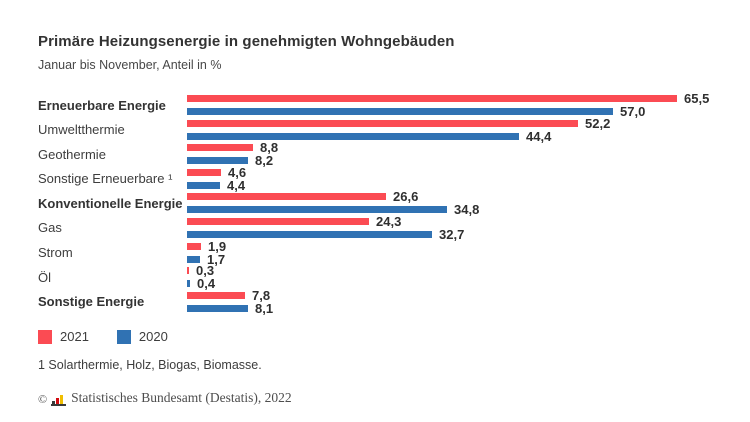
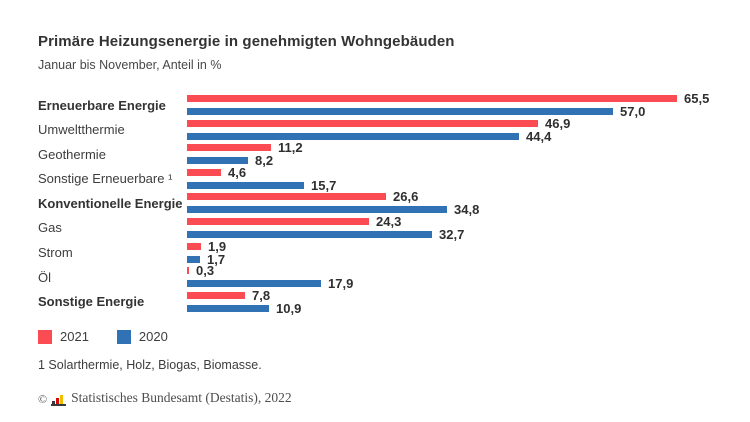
2021/Umweltthermie: 52,2 -> 46,9
2021/Geothermie: 8,8 -> 11,2
2020/Sonstige Erneuerbare ¹: 4,4 -> 15,7
2020/Öl: 0,4 -> 17,9
2020/Sonstige Energie: 8,1 -> 10,9
